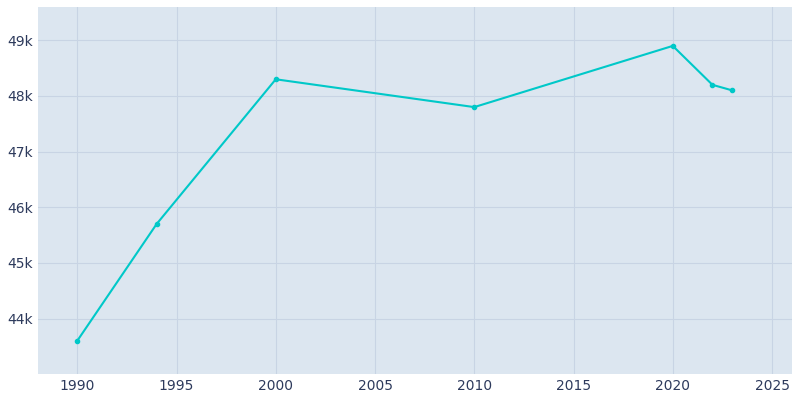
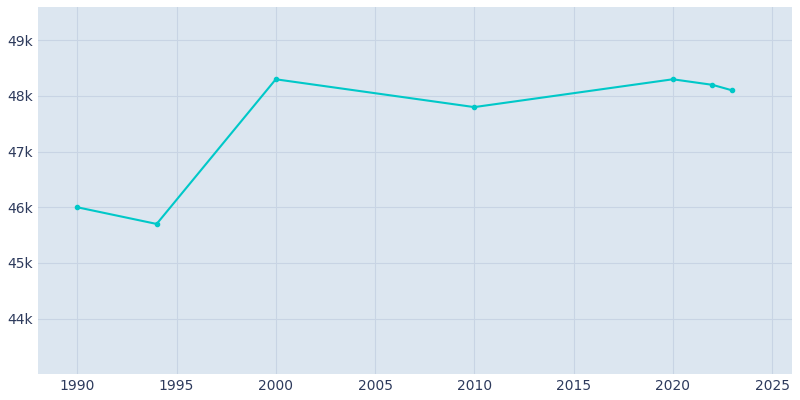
1990: 43.6k -> 46.0k
2020: 48.9k -> 48.3k
